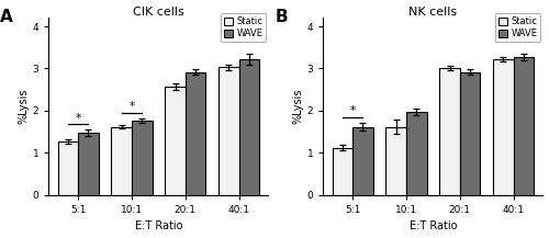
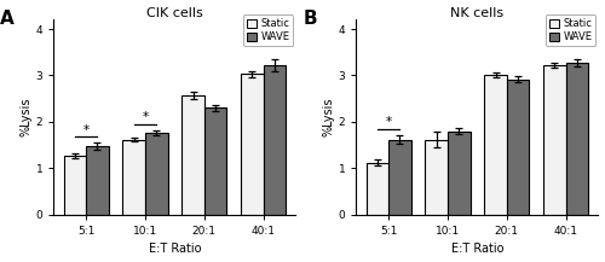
CIK cells/WAVE/20:1: 2.92 -> 2.30
NK cells/WAVE/10:1: 1.97 -> 1.80
